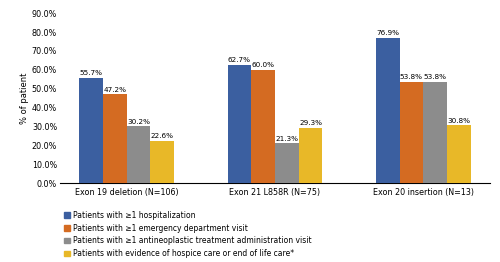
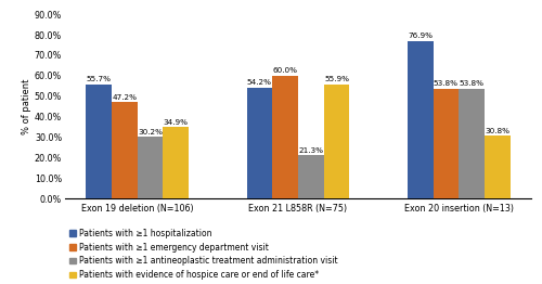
Patients with evidence of hospice care or end of life care*/Exon 19 deletion (N=106): 22.6% -> 34.9%
Patients with ≥1 hospitalization/Exon 21 L858R (N=75): 62.7% -> 54.2%
Patients with evidence of hospice care or end of life care*/Exon 21 L858R (N=75): 29.3% -> 55.9%
